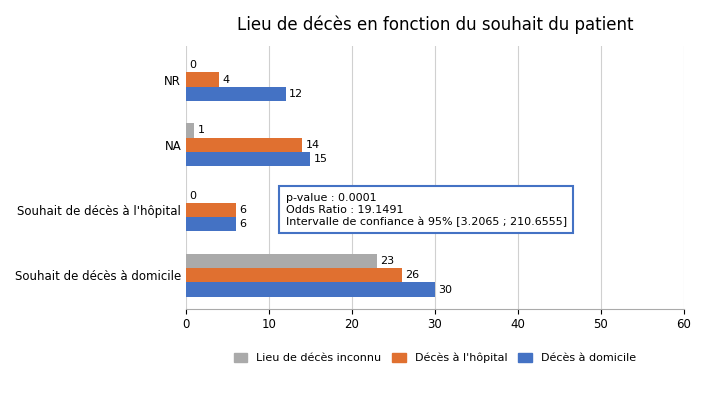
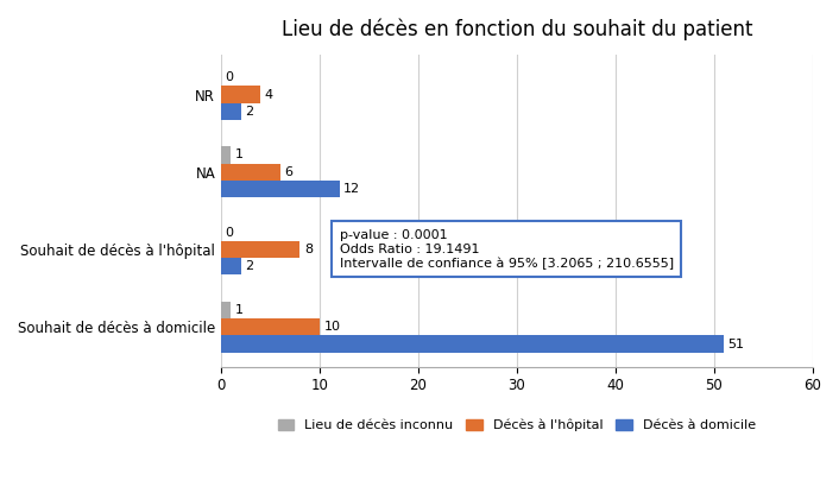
Décès à domicile/NR: 12 -> 2
Décès à l'hôpital/NA: 14 -> 6
Décès à domicile/NA: 15 -> 12
Décès à l'hôpital/Souhait de décès à l'hôpital: 6 -> 8
Décès à domicile/Souhait de décès à l'hôpital: 6 -> 2
Lieu de décès inconnu/Souhait de décès à domicile: 23 -> 1
Décès à l'hôpital/Souhait de décès à domicile: 26 -> 10
Décès à domicile/Souhait de décès à domicile: 30 -> 51
